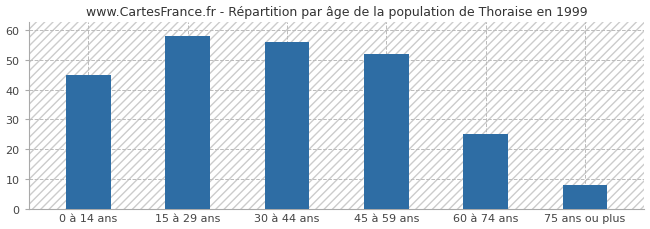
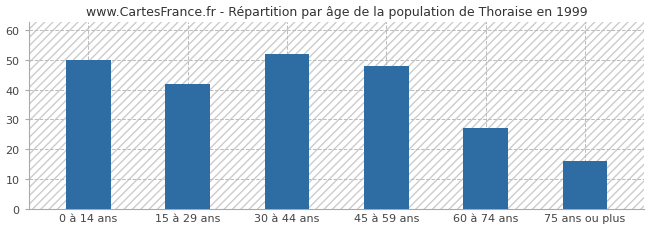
0 à 14 ans: 45 -> 50
15 à 29 ans: 58 -> 42
30 à 44 ans: 56 -> 52
45 à 59 ans: 52 -> 48
60 à 74 ans: 25 -> 27
75 ans ou plus: 8 -> 16
